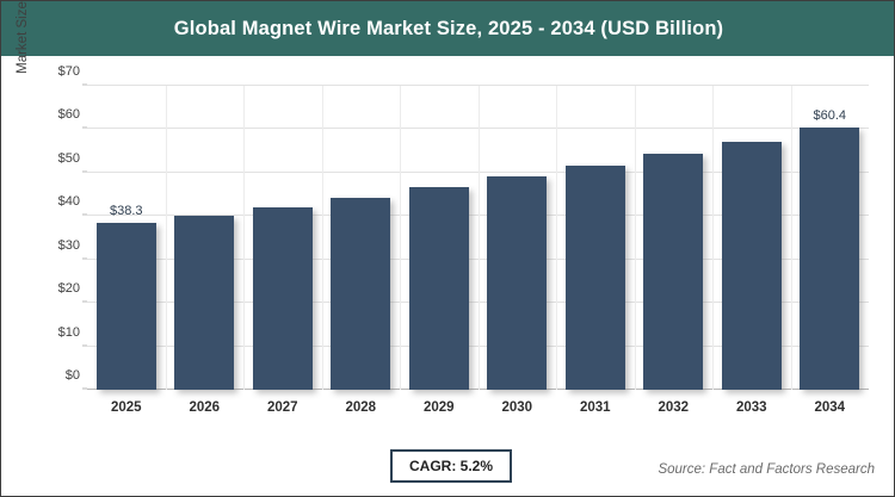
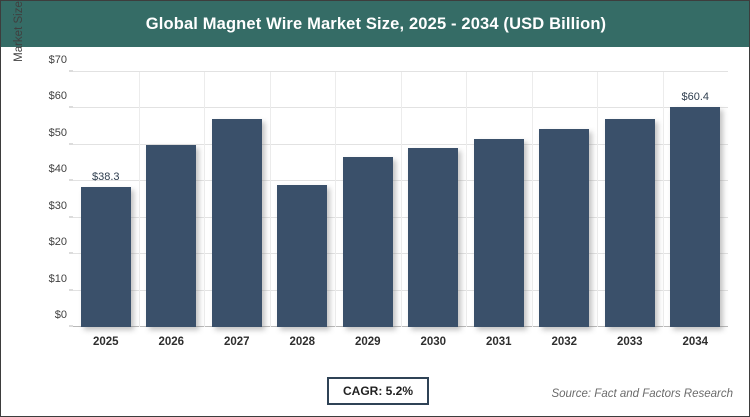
2026: $40 -> $50
2027: $42 -> $57
2028: $44 -> $39
